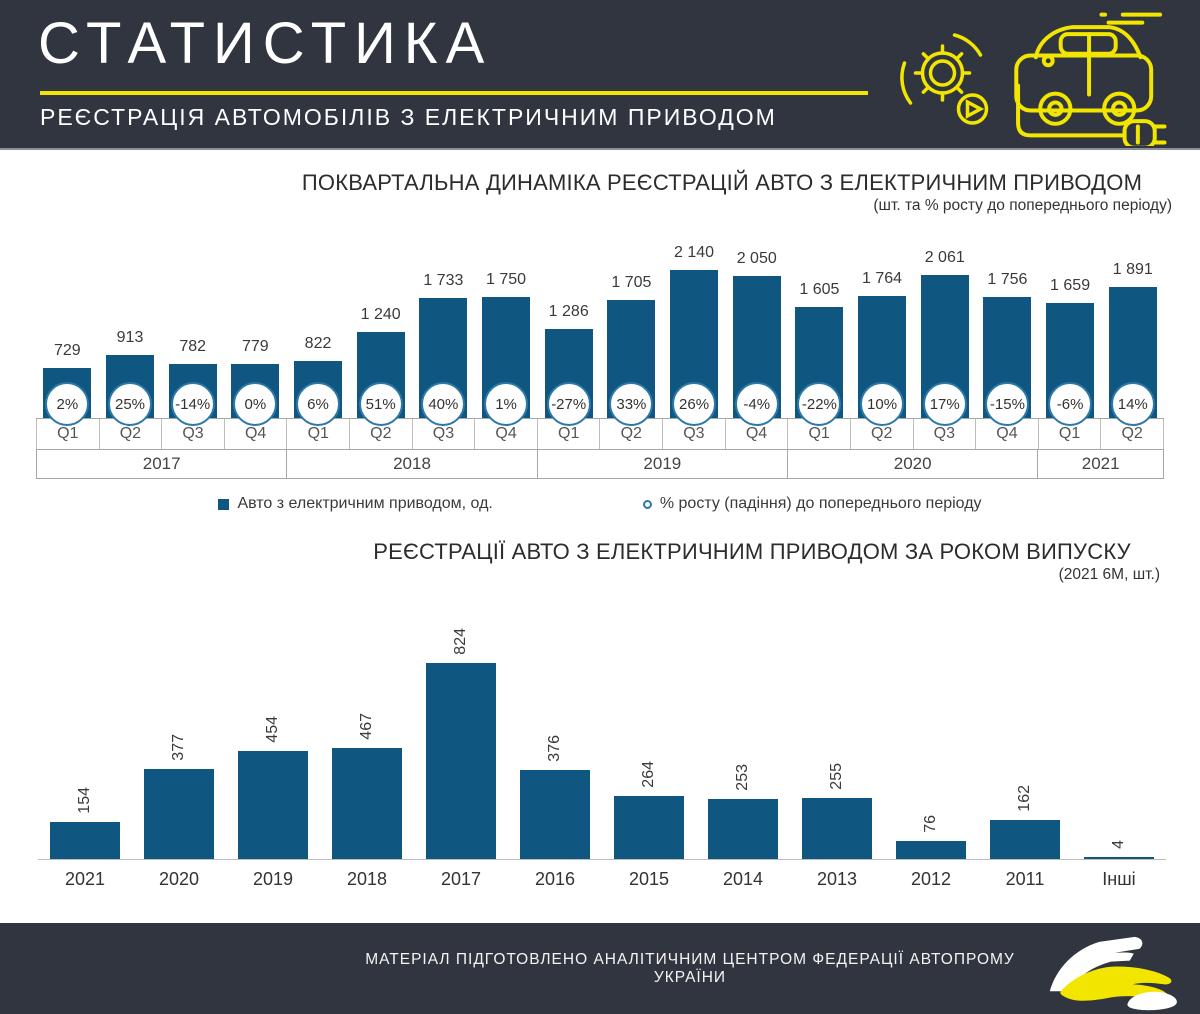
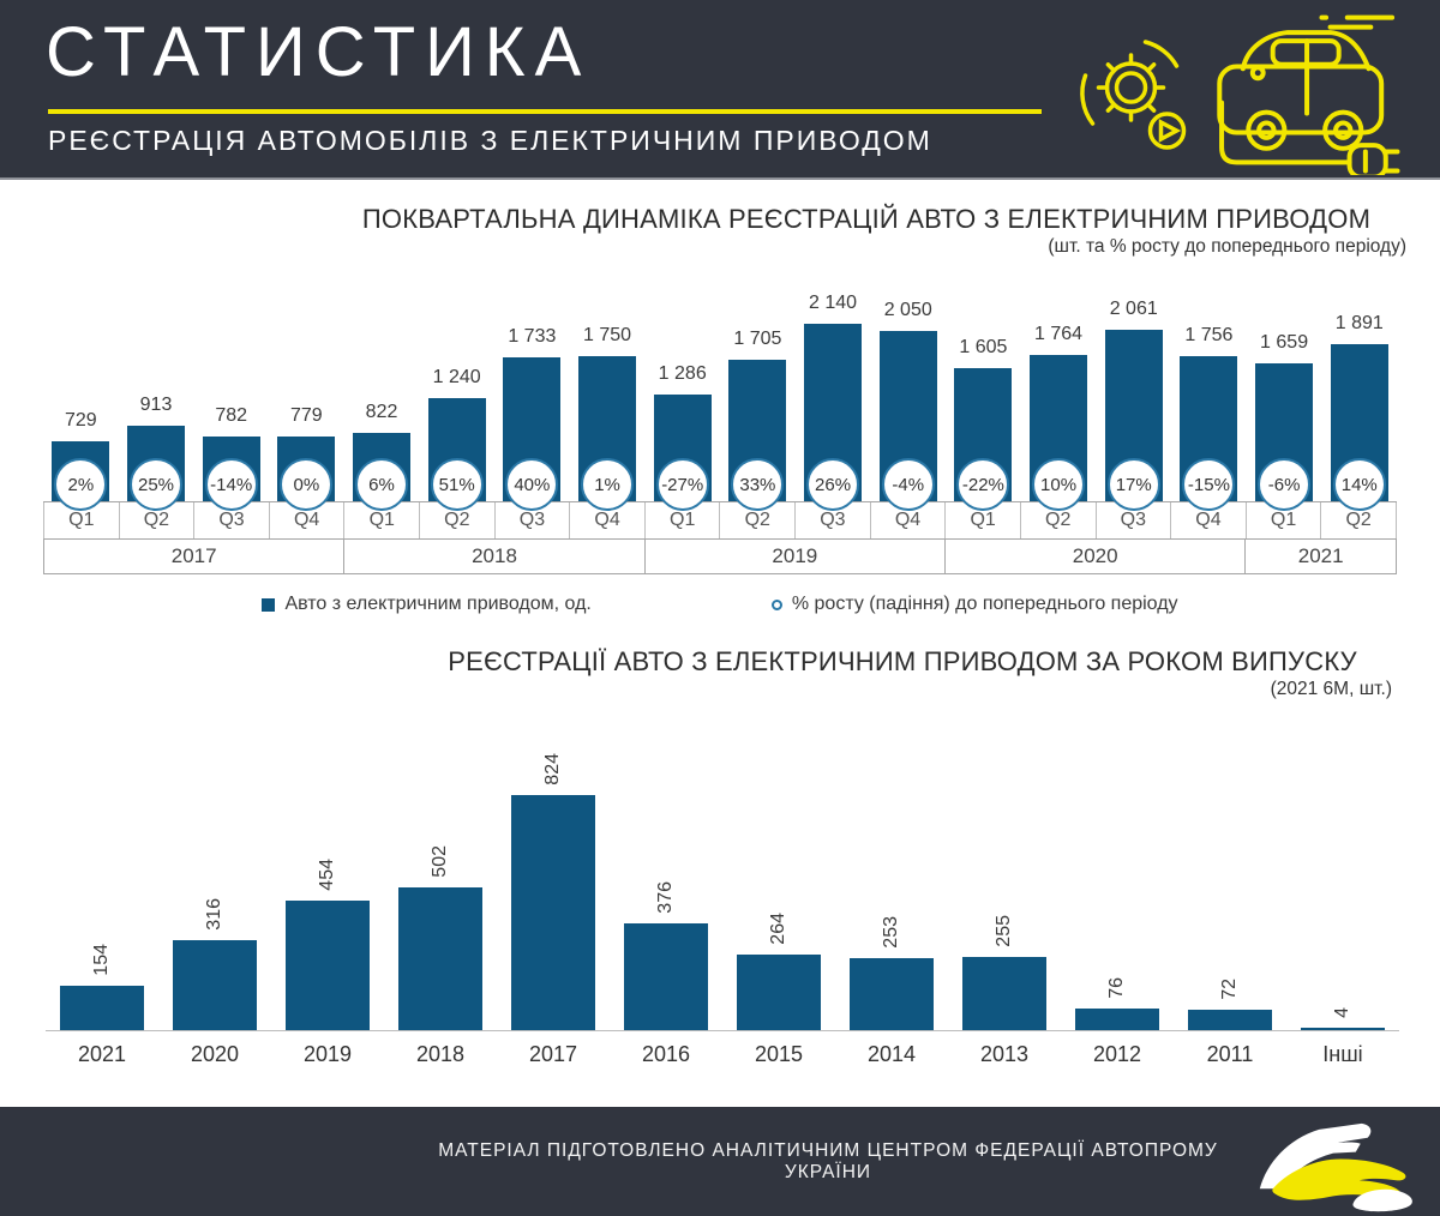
РЕЄСТРАЦІЇ АВТО З ЕЛЕКТРИЧНИМ ПРИВОДОМ ЗА РОКОМ ВИПУСКУ/2020: 377 -> 316
РЕЄСТРАЦІЇ АВТО З ЕЛЕКТРИЧНИМ ПРИВОДОМ ЗА РОКОМ ВИПУСКУ/2018: 467 -> 502
РЕЄСТРАЦІЇ АВТО З ЕЛЕКТРИЧНИМ ПРИВОДОМ ЗА РОКОМ ВИПУСКУ/2011: 162 -> 72
